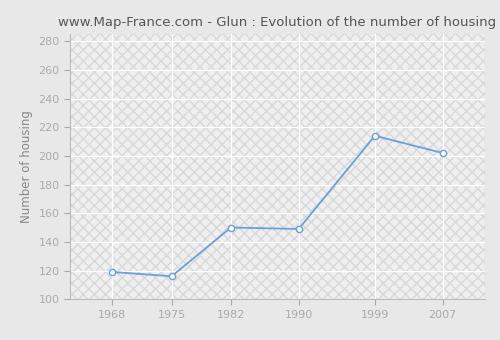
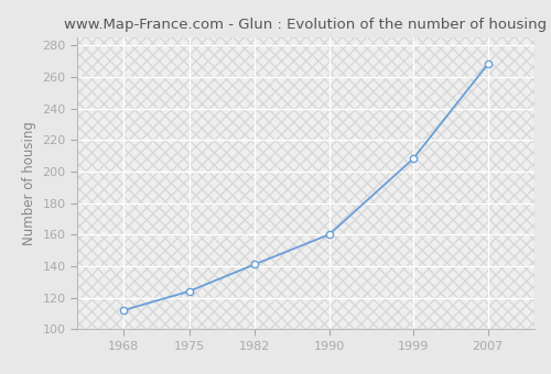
1968: 119 -> 112
1975: 116 -> 124
1982: 150 -> 141
1990: 149 -> 160
1999: 214 -> 208
2007: 202 -> 268
